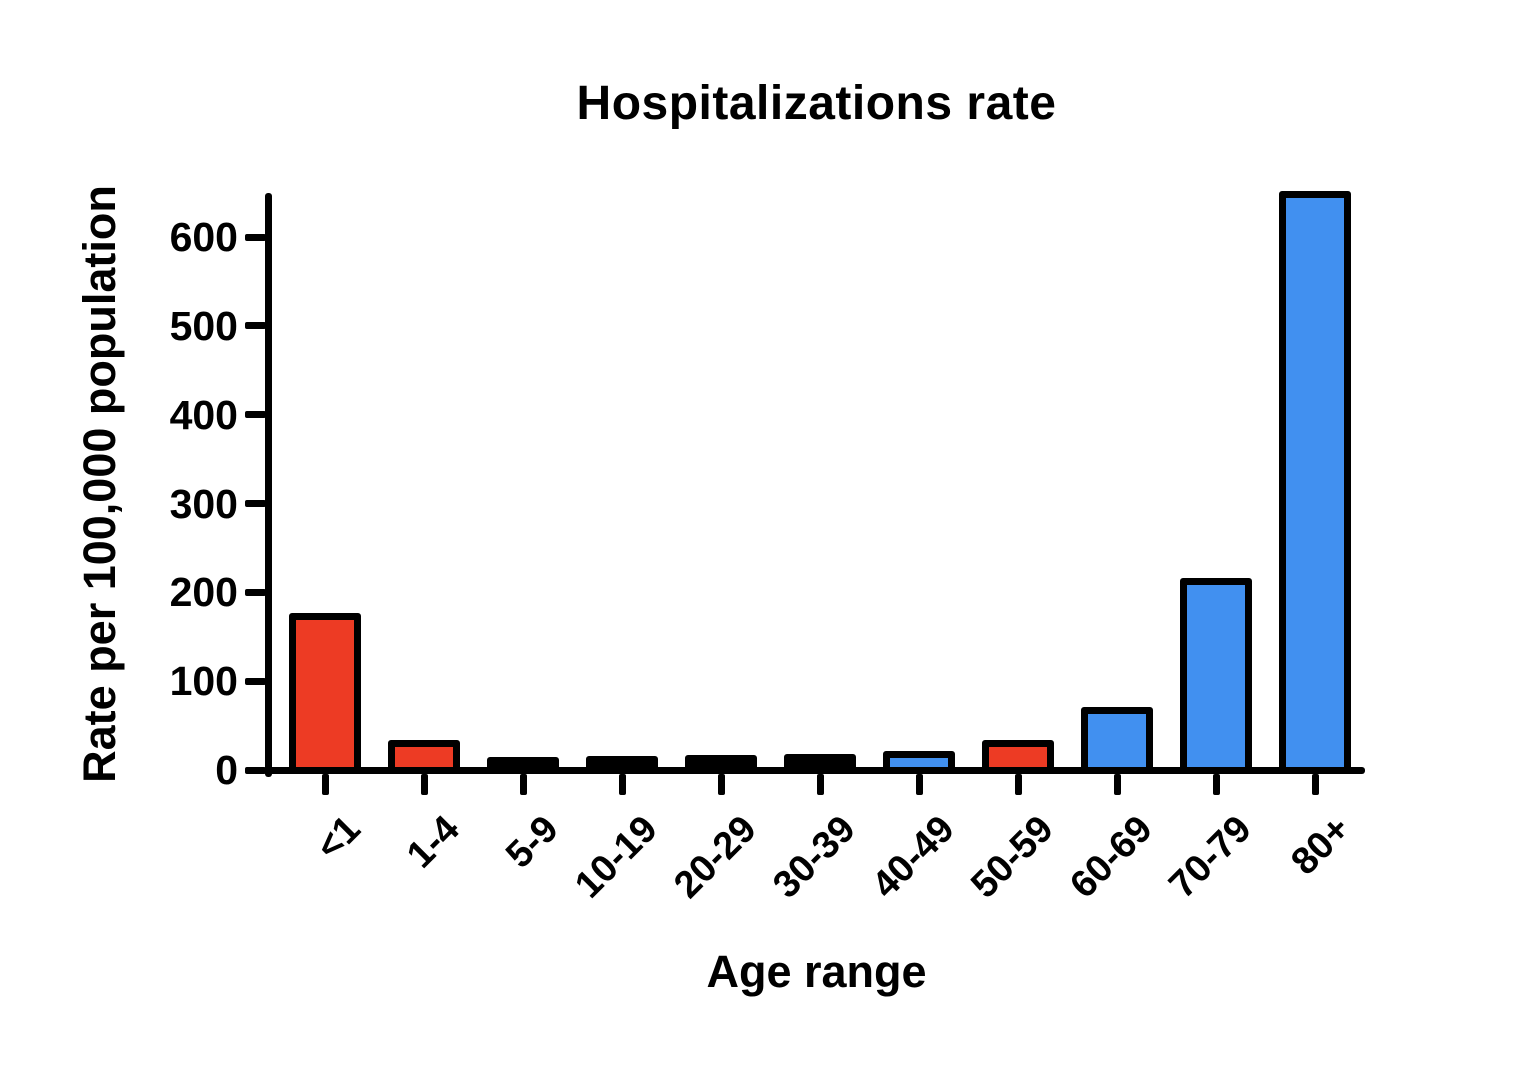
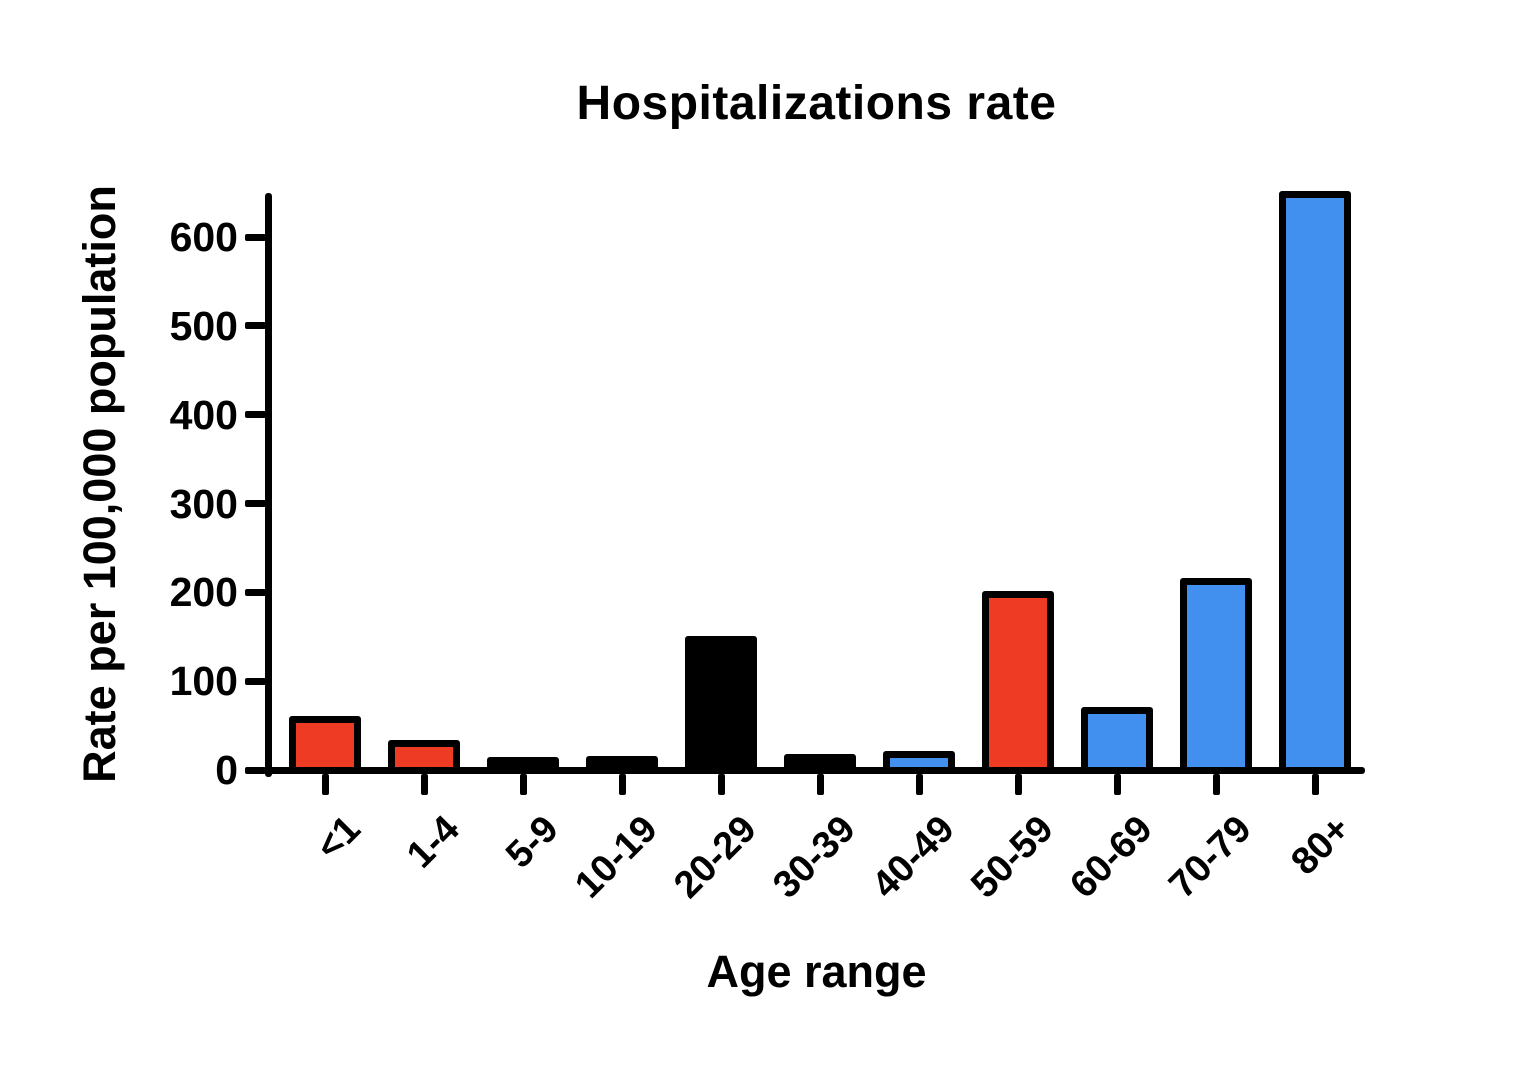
<1: 160 -> 50
20-29: 10 -> 140
50-59: 20 -> 190
